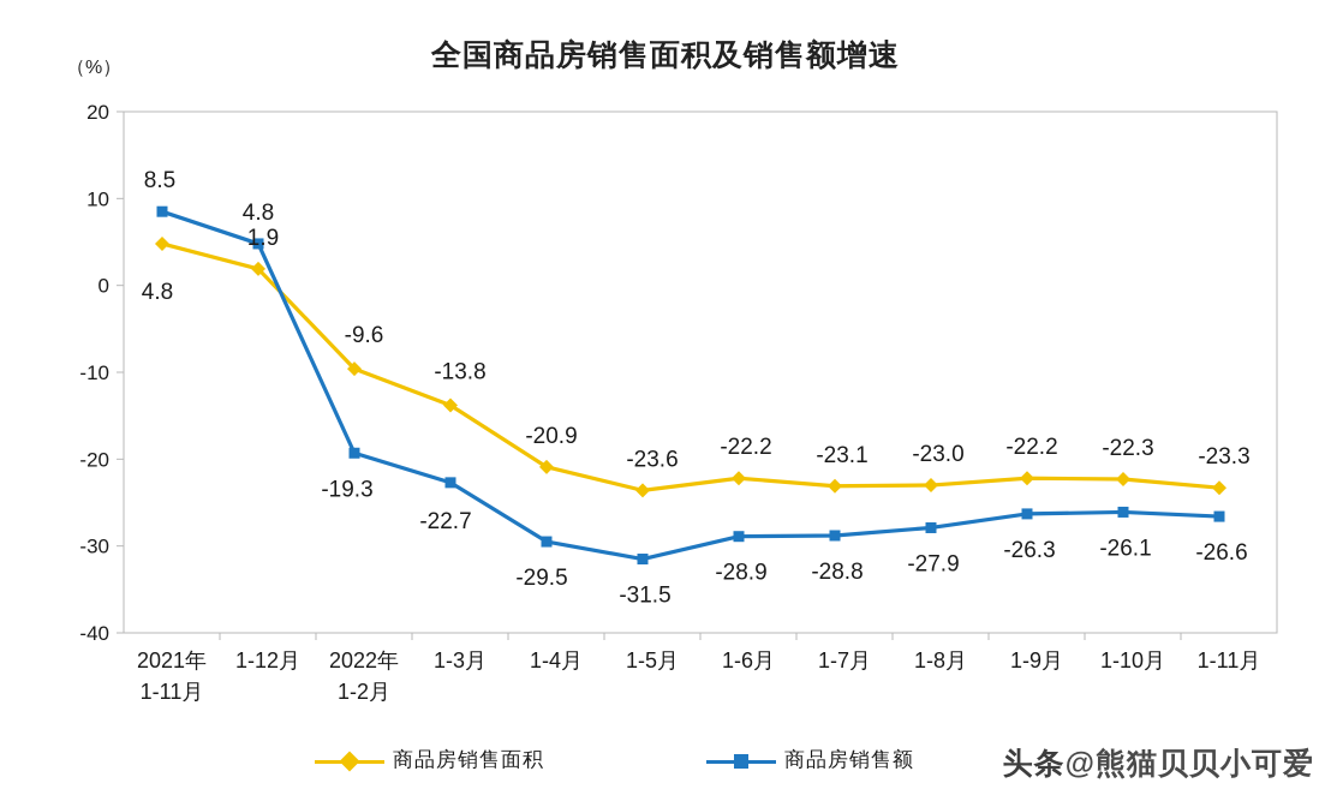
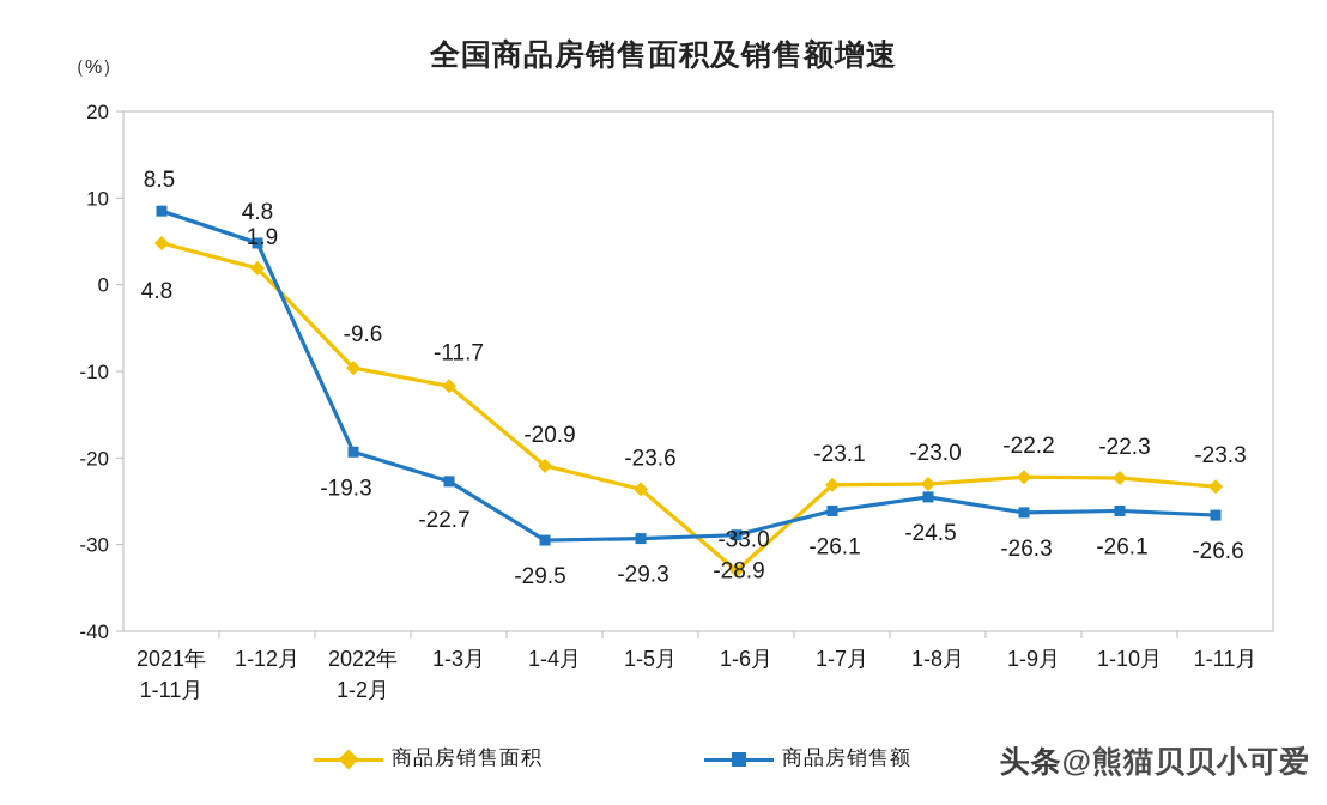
商品房销售面积/1-3月: -13.8 -> -11.7
商品房销售额/1-5月: -31.5 -> -29.3
商品房销售面积/1-6月: -22.2 -> -33.0
商品房销售额/1-7月: -28.8 -> -26.1
商品房销售额/1-8月: -27.9 -> -24.5
